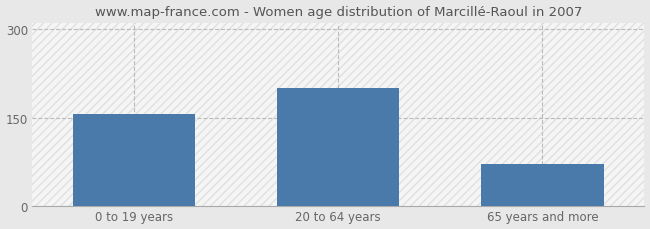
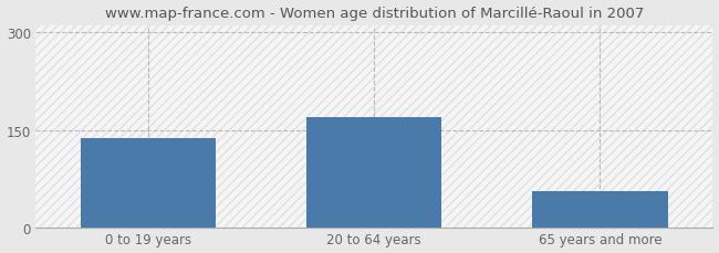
0 to 19 years: 156 -> 137
20 to 64 years: 200 -> 170
65 years and more: 72 -> 57
